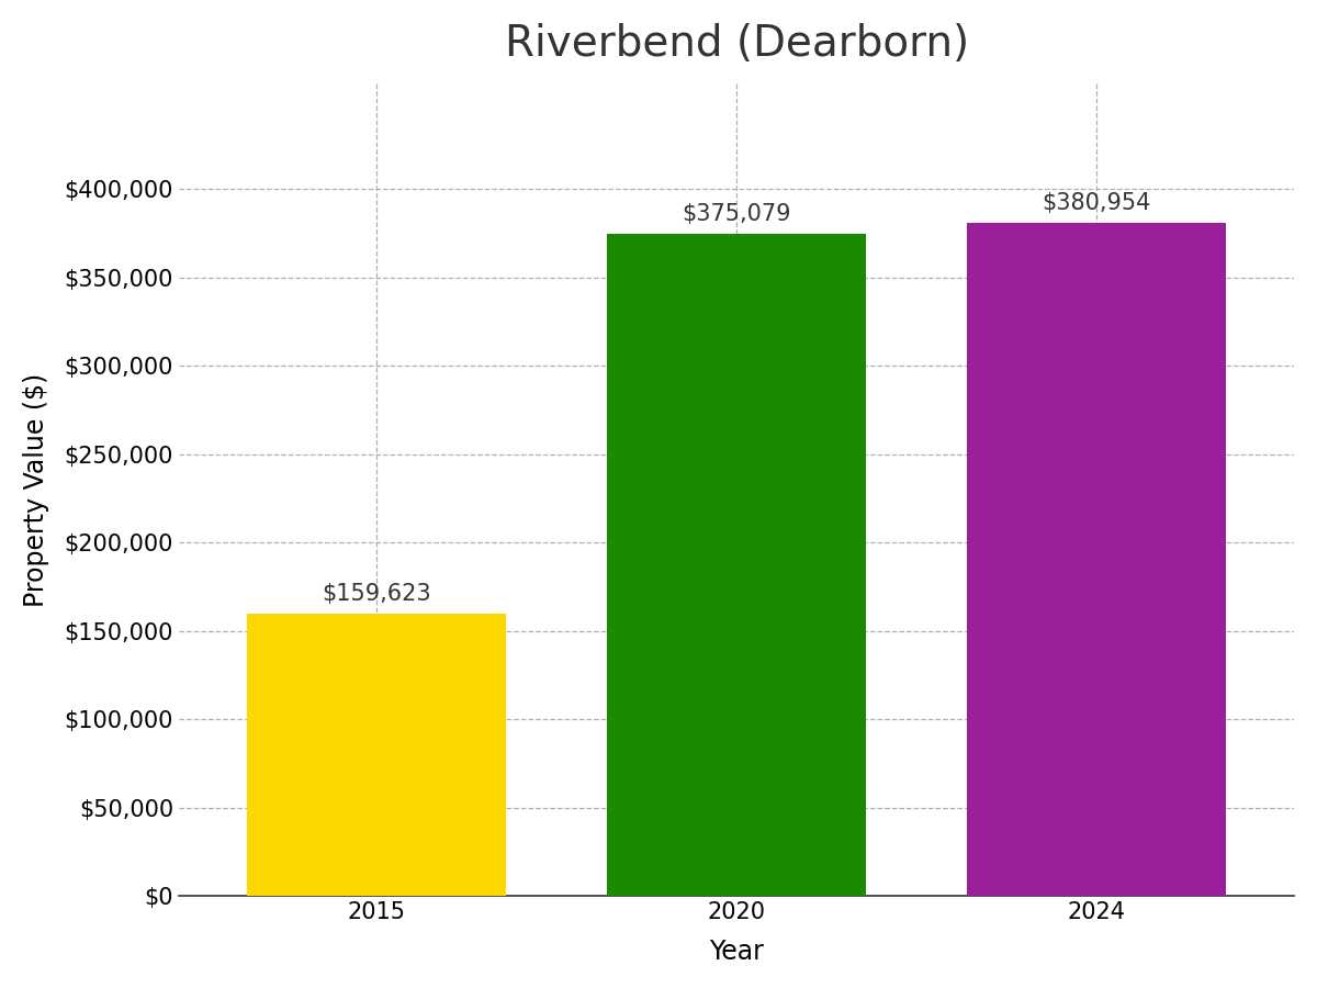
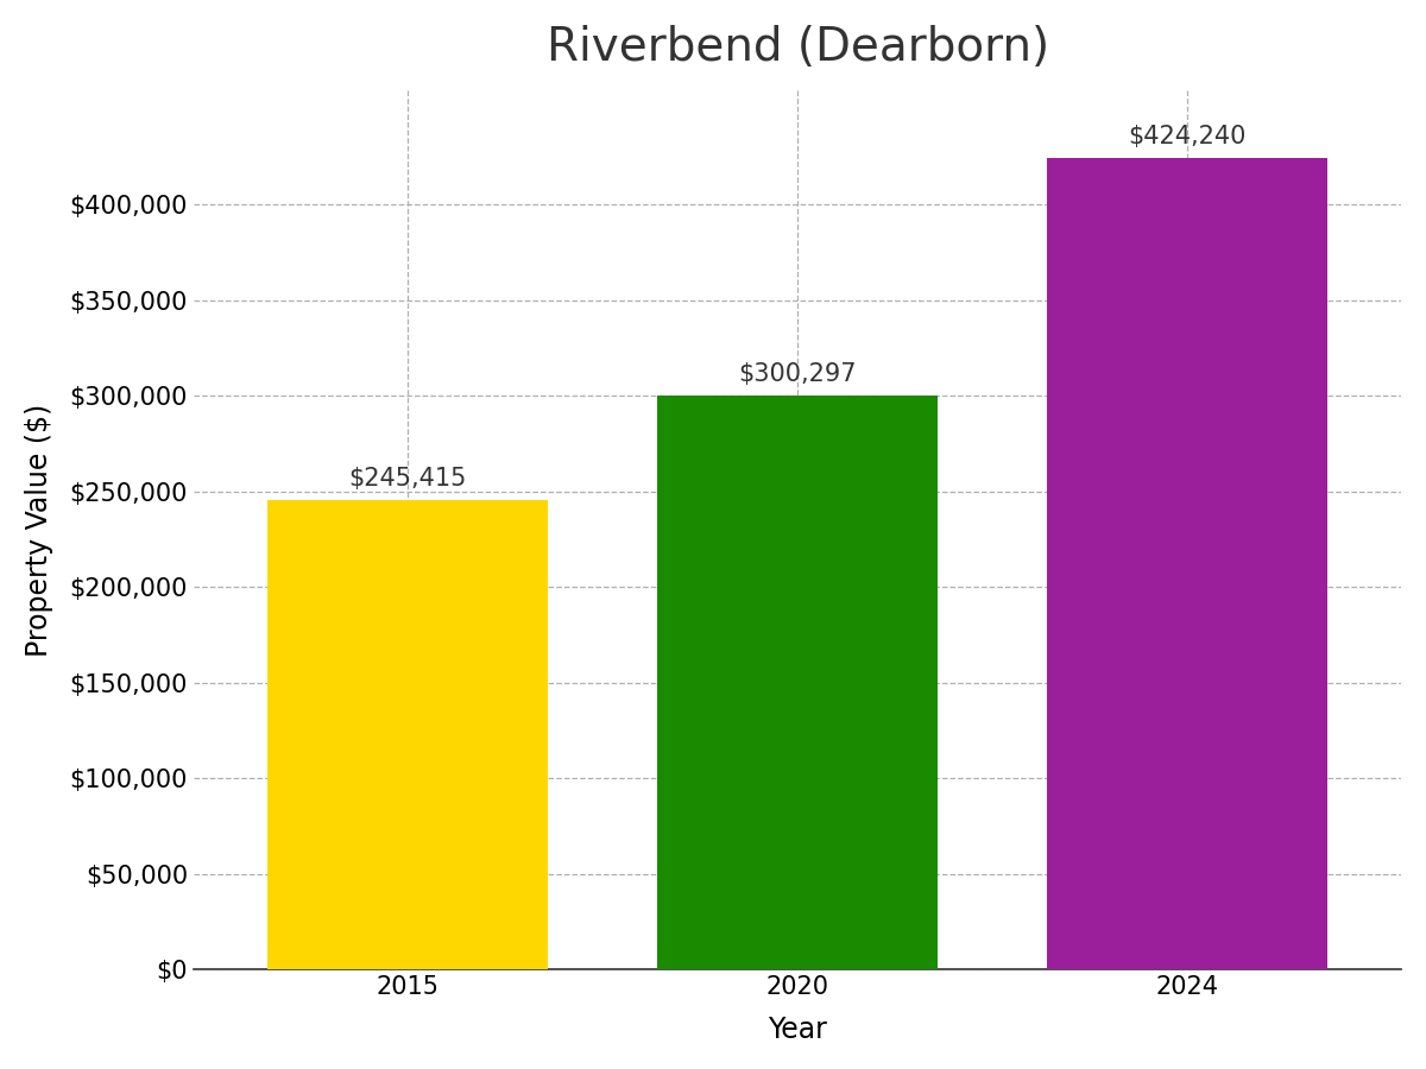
2015: $159,623 -> $245,415
2020: $375,079 -> $300,297
2024: $380,954 -> $424,240
